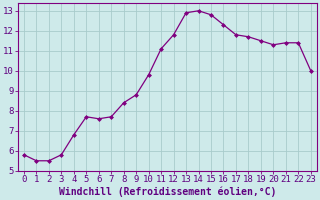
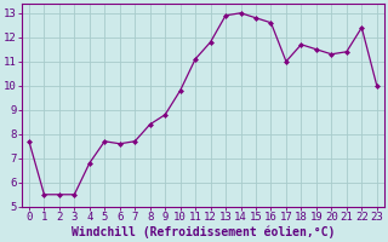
0: 5.8 -> 7.7
3: 5.8 -> 5.5
16: 12.3 -> 12.6
17: 11.8 -> 11.0
22: 11.4 -> 12.4
